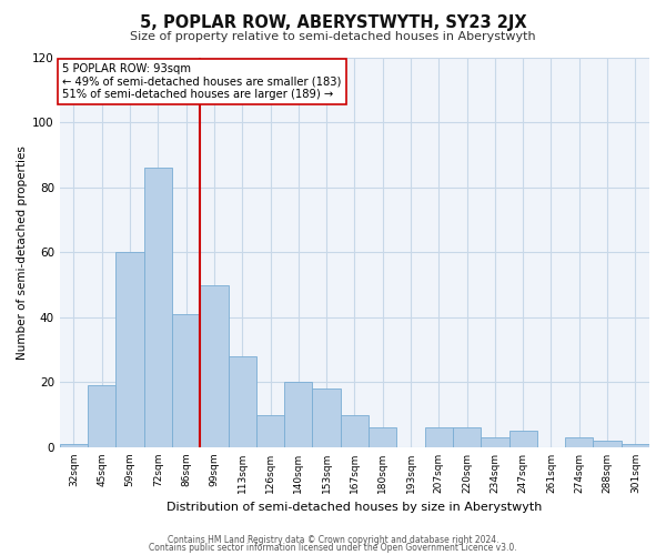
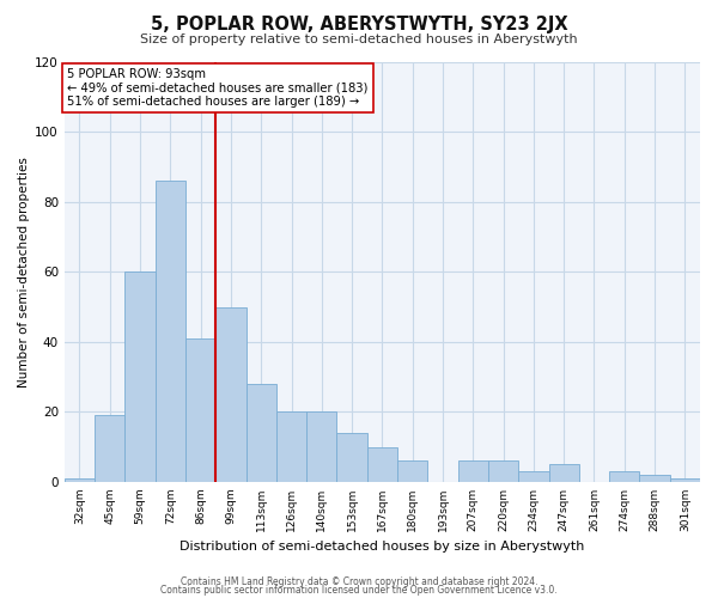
126sqm: 10 -> 20
153sqm: 18 -> 14
